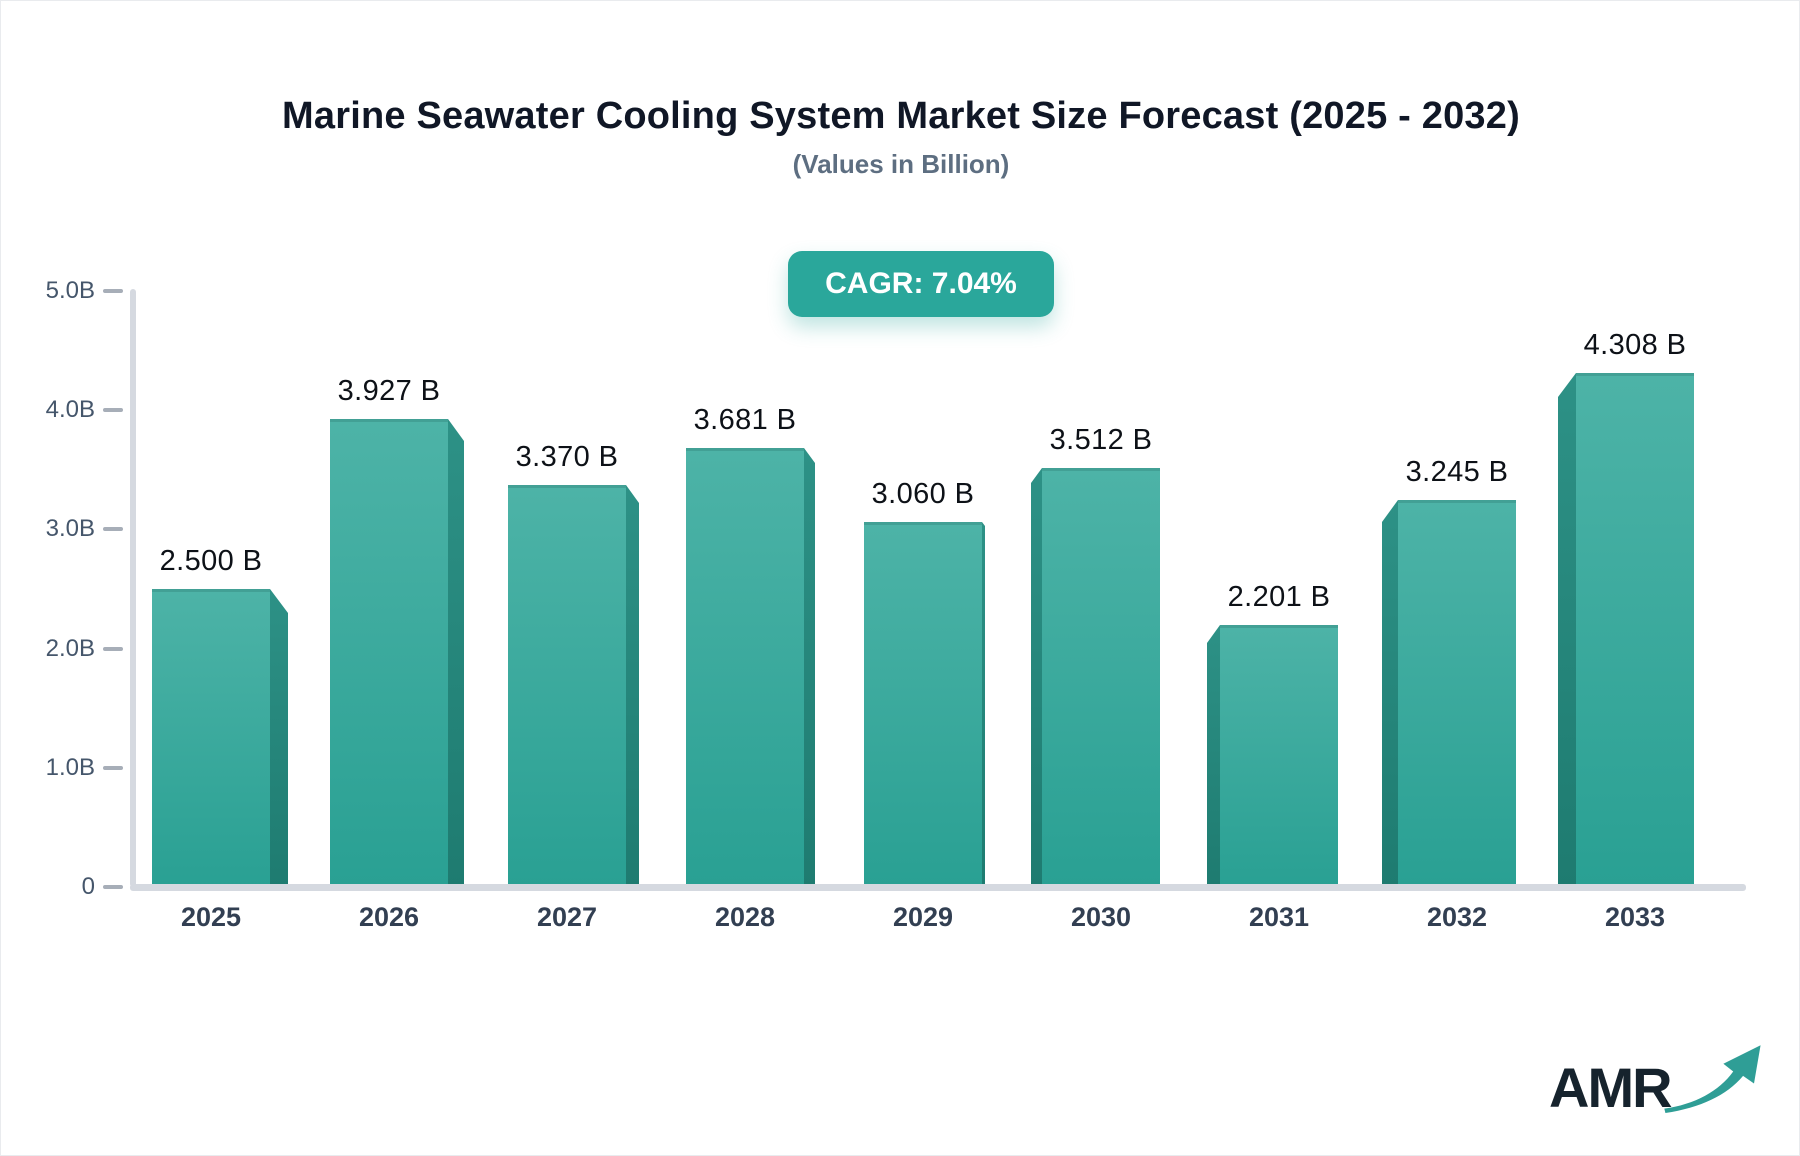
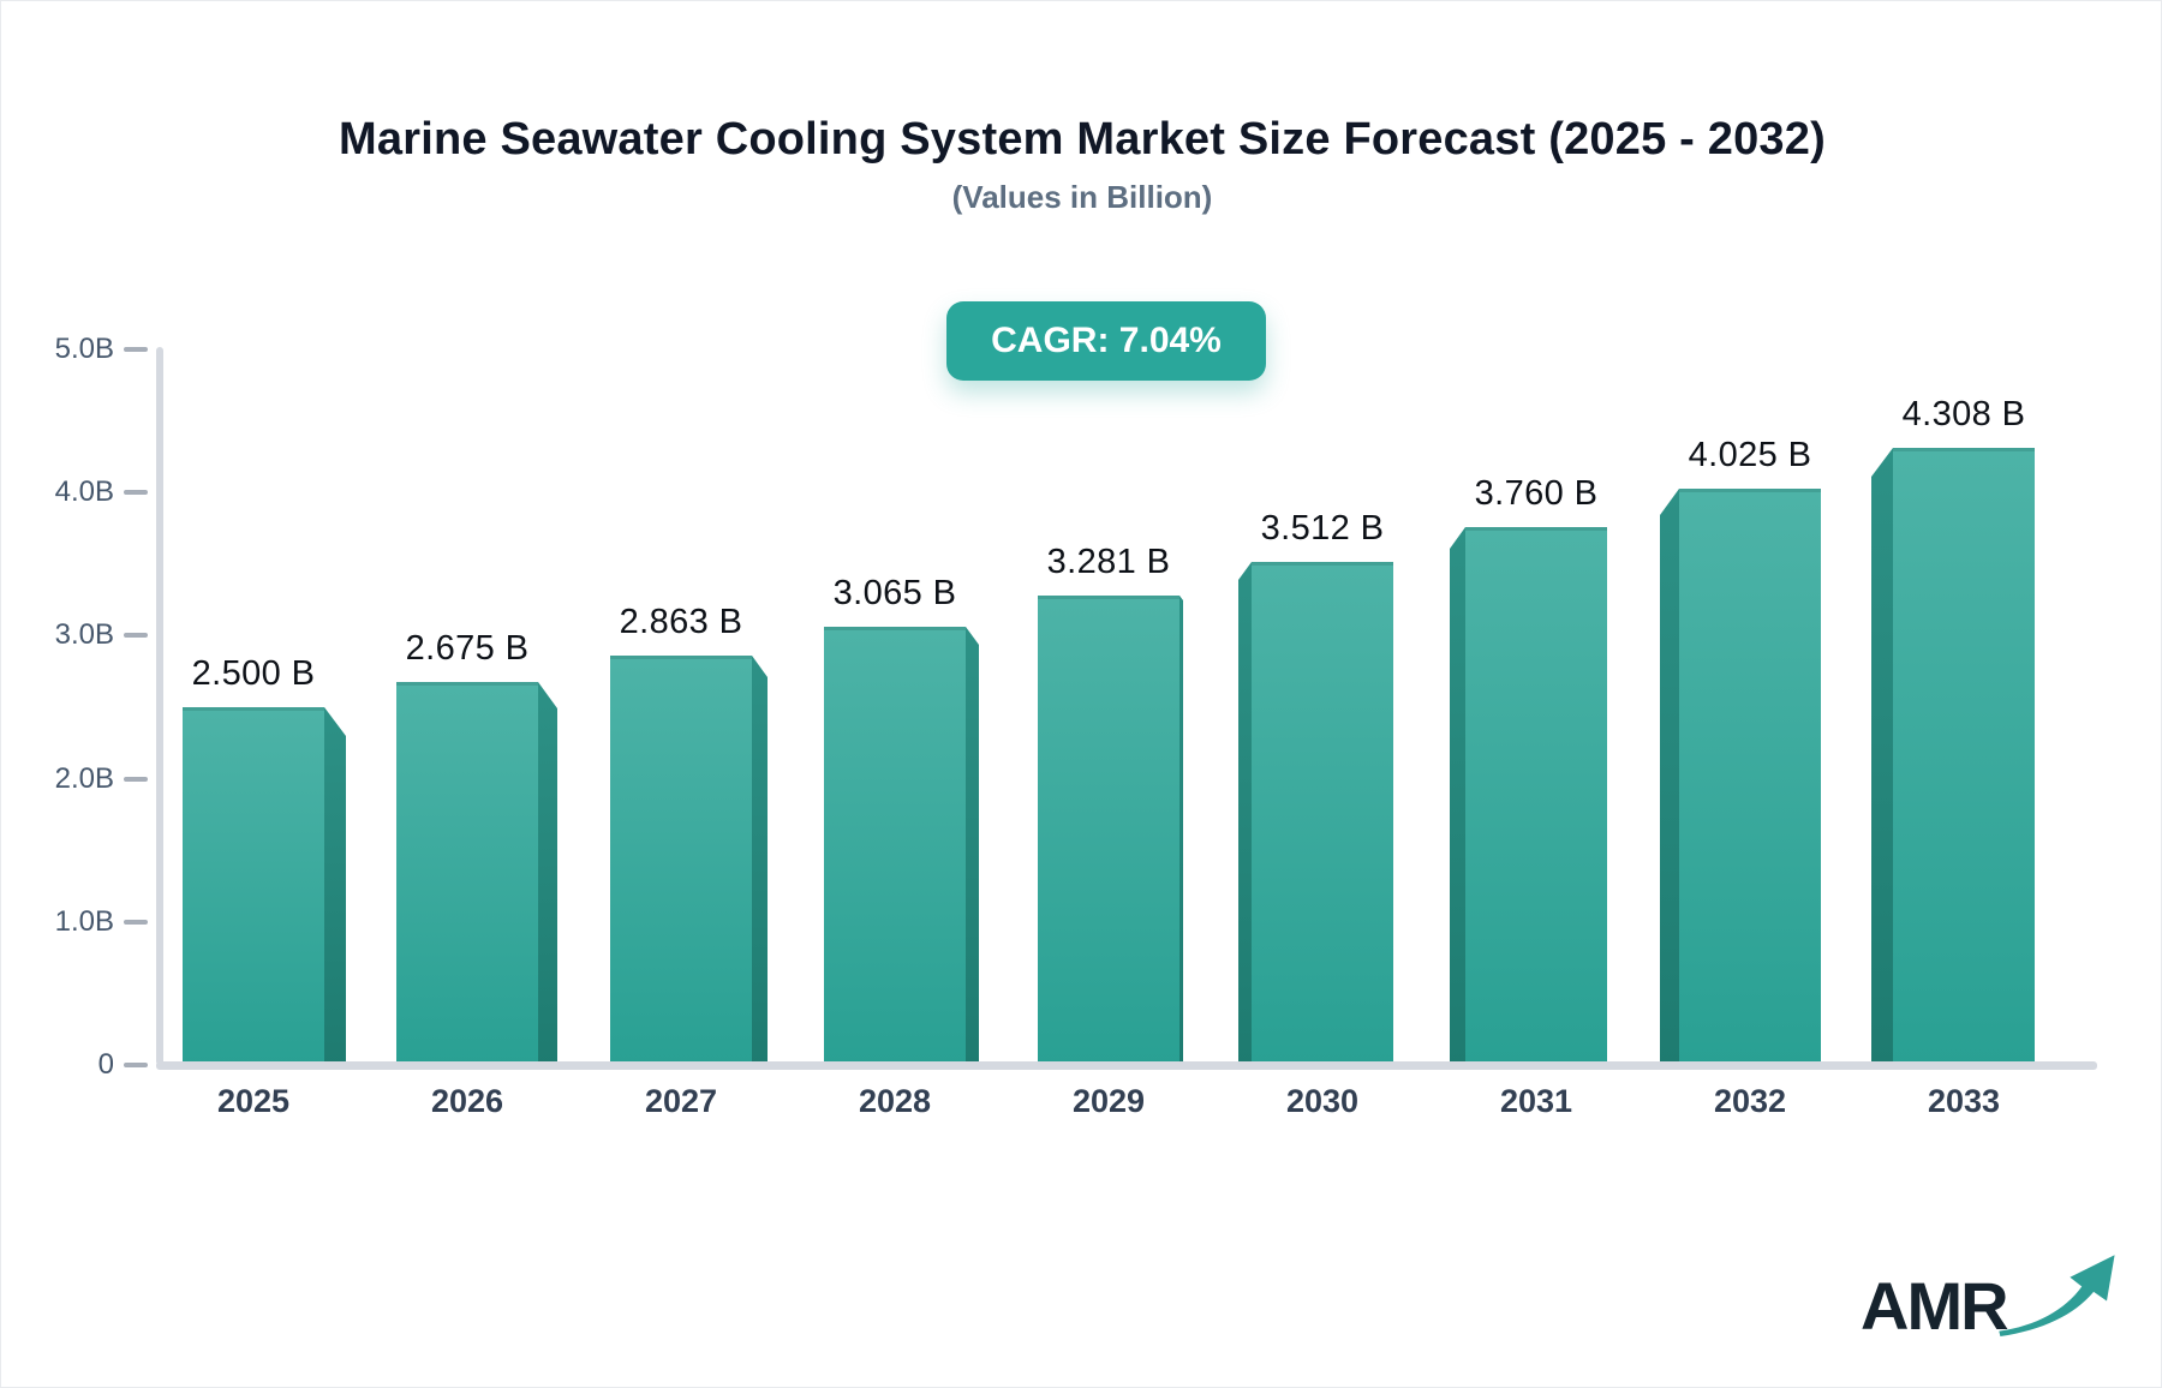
2026: 3.927 -> 2.675
2027: 3.370 -> 2.863
2028: 3.681 -> 3.065
2029: 3.060 -> 3.281
2031: 2.201 -> 3.760
2032: 3.245 -> 4.025
